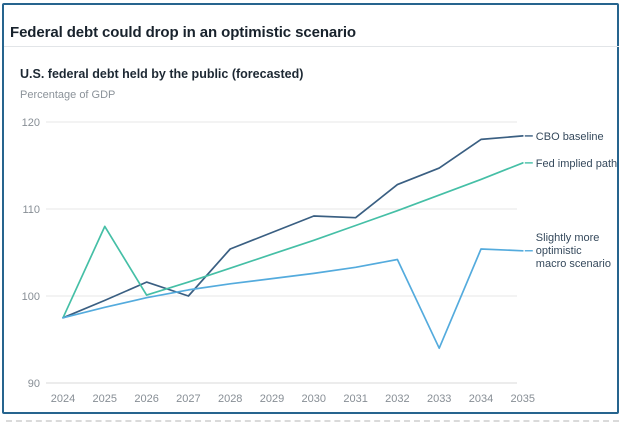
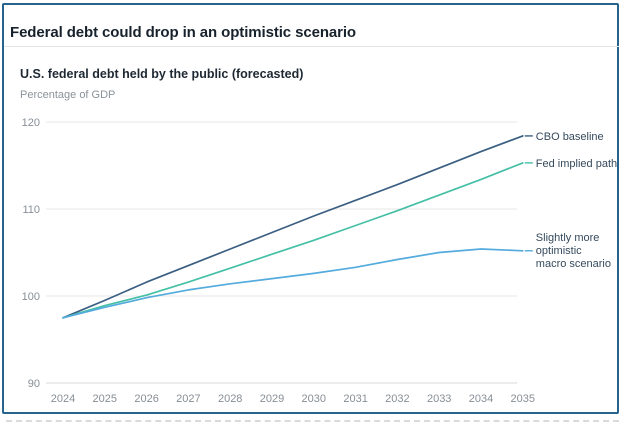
Fed implied path/2025: 108 -> 99
CBO baseline/2027: 100 -> 104
CBO baseline/2031: 109 -> 111
Slightly more optimistic macro scenario/2033: 94 -> 105
CBO baseline/2034: 118 -> 117
